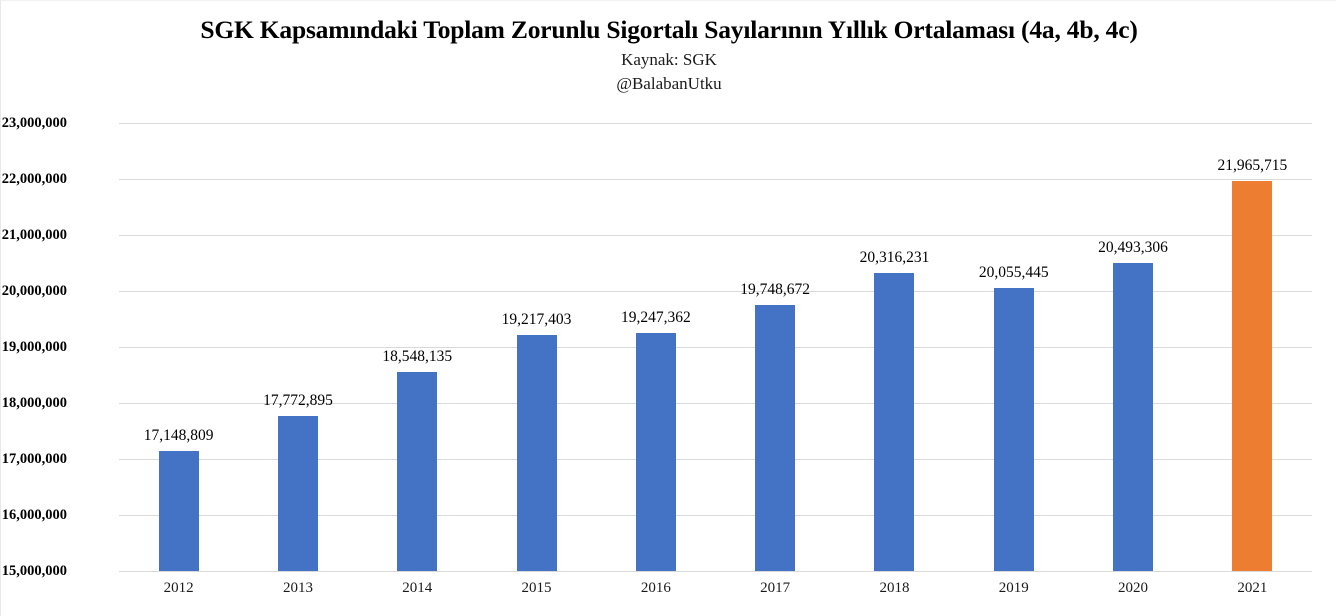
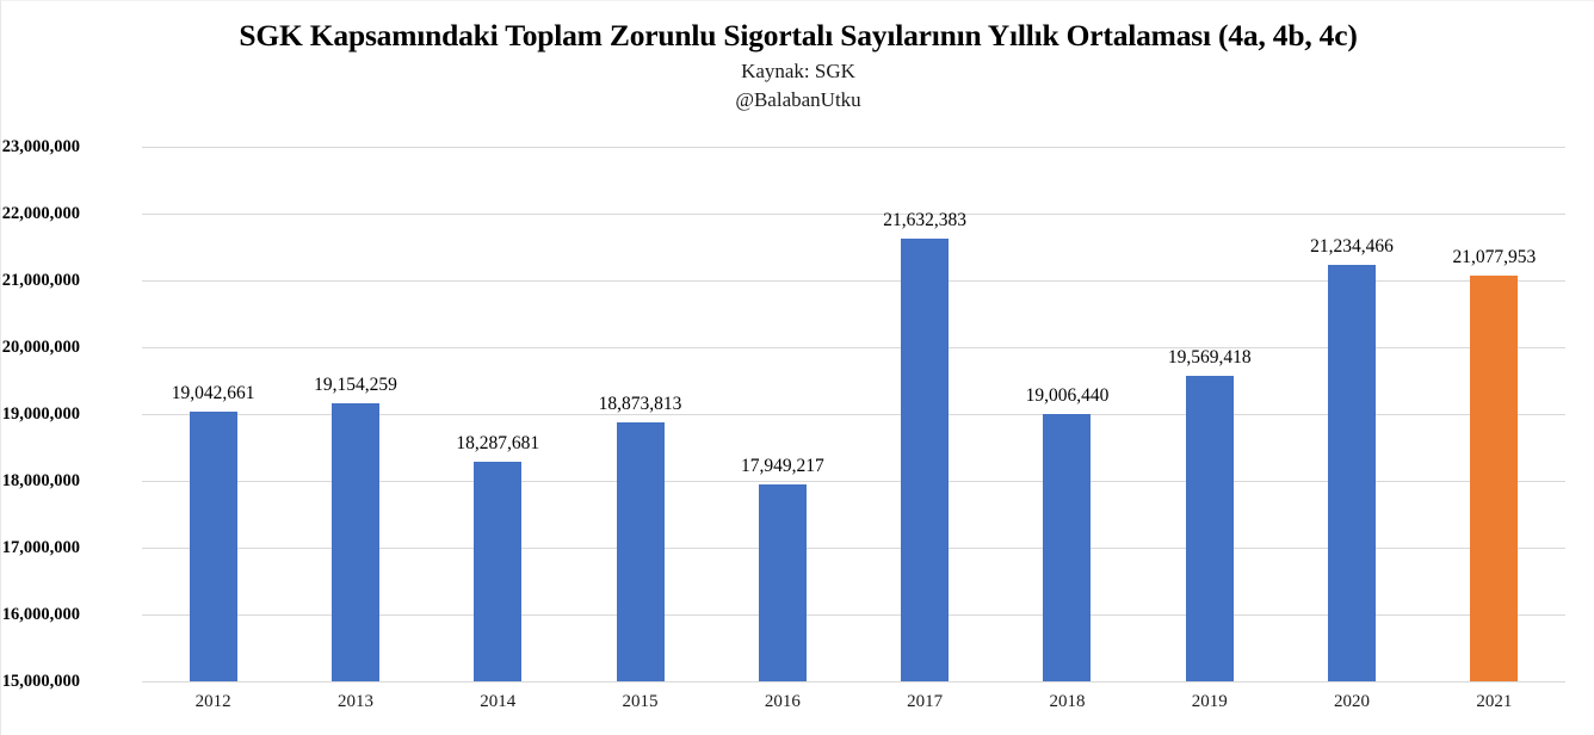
2012: 17,148,809 -> 19,042,661
2013: 17,772,895 -> 19,154,259
2014: 18,548,135 -> 18,287,681
2015: 19,217,403 -> 18,873,813
2016: 19,247,362 -> 17,949,217
2017: 19,748,672 -> 21,632,383
2018: 20,316,231 -> 19,006,440
2019: 20,055,445 -> 19,569,418
2020: 20,493,306 -> 21,234,466
2021: 21,965,715 -> 21,077,953
